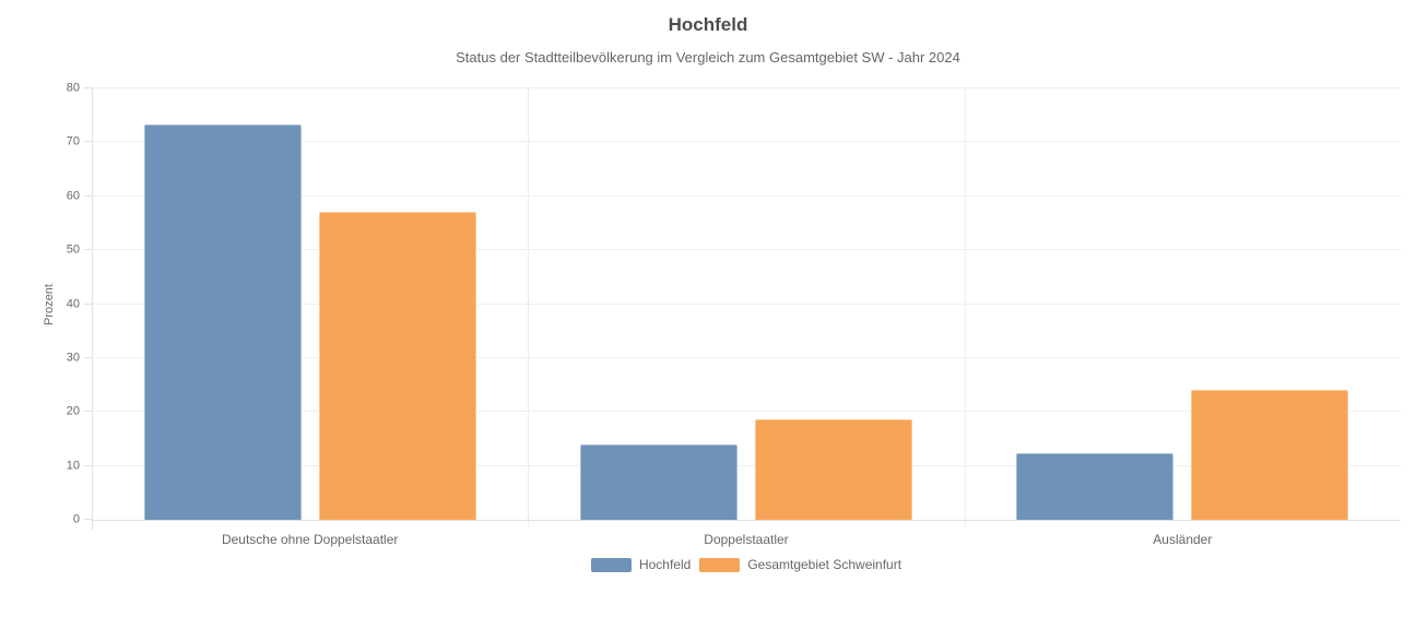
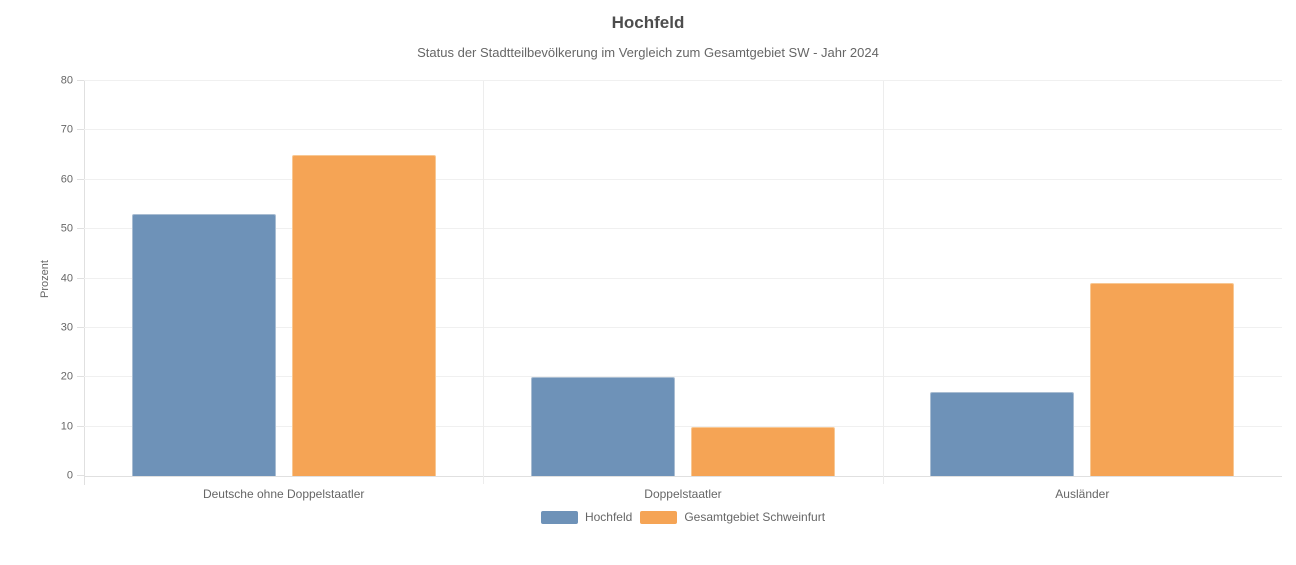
Hochfeld/Deutsche ohne Doppelstaatler: 73 -> 53
Gesamtgebiet Schweinfurt/Deutsche ohne Doppelstaatler: 57 -> 65
Hochfeld/Doppelstaatler: 14 -> 20
Gesamtgebiet Schweinfurt/Doppelstaatler: 19 -> 10
Hochfeld/Ausländer: 12 -> 17
Gesamtgebiet Schweinfurt/Ausländer: 24 -> 39
